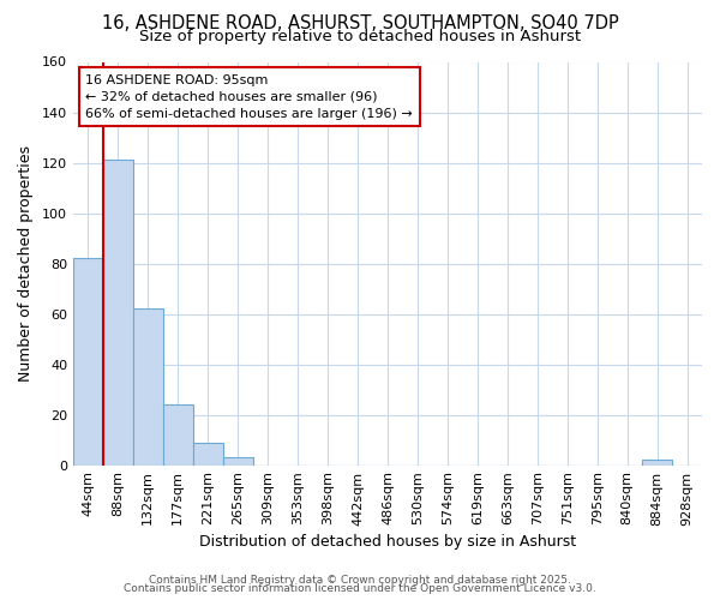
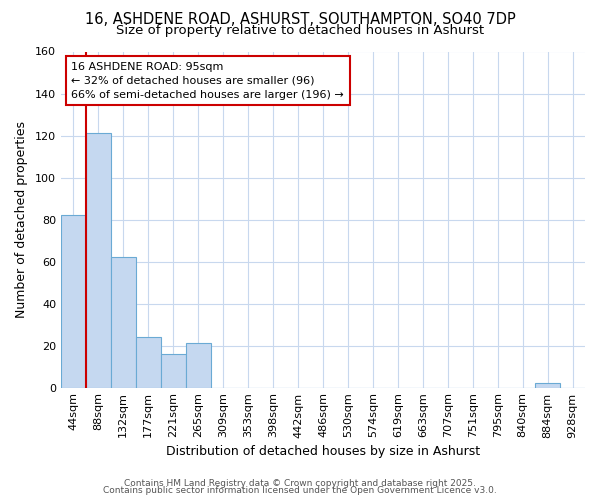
221sqm: 9 -> 16
265sqm: 3 -> 21
